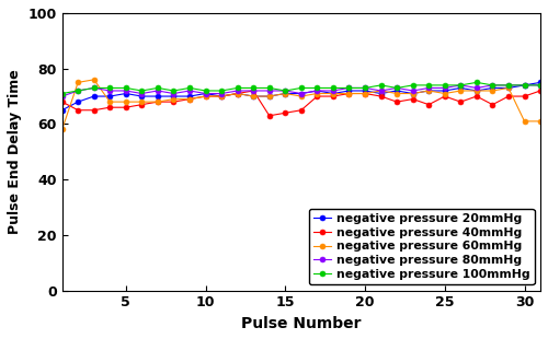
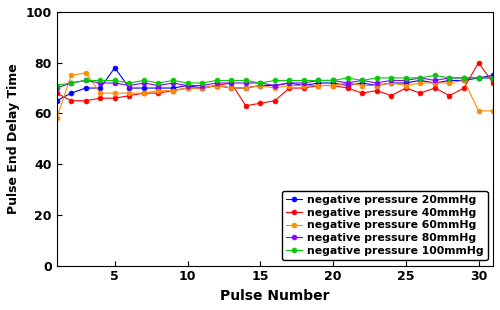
negative pressure 20mmHg/5: 71 -> 78
negative pressure 40mmHg/30: 70 -> 80
